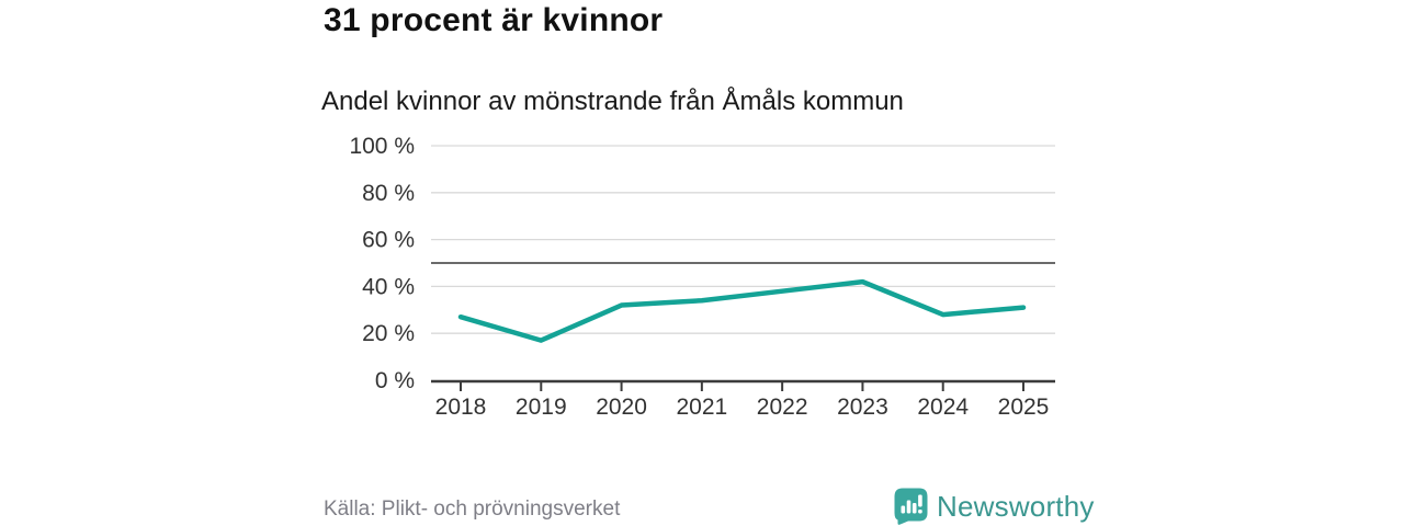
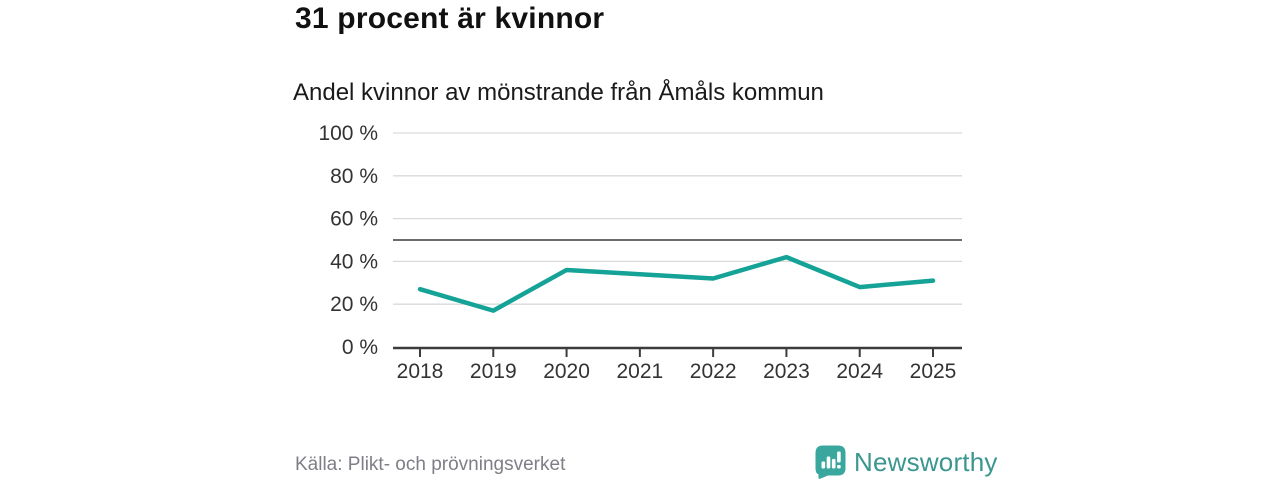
2020: 32% -> 36%
2022: 38% -> 32%
